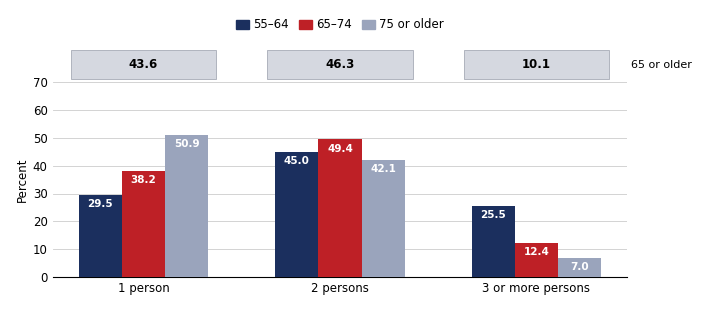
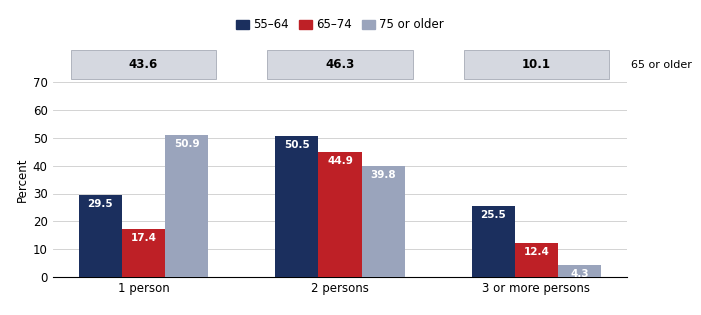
65–74/1 person: 38.2 -> 17.4
55–64/2 persons: 45.0 -> 50.5
65–74/2 persons: 49.4 -> 44.9
75 or older/2 persons: 42.1 -> 39.8
75 or older/3 or more persons: 7.0 -> 4.3
